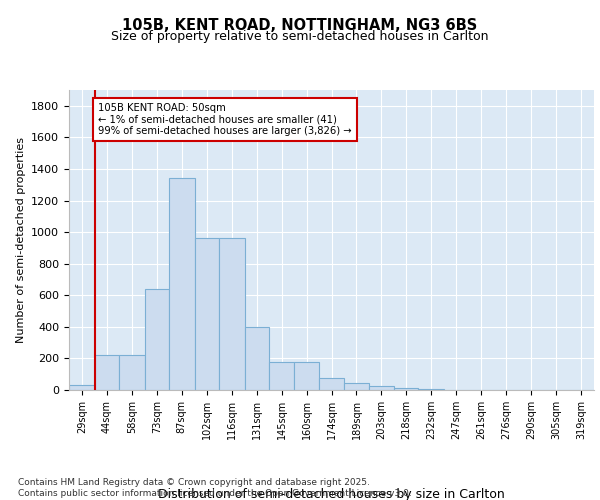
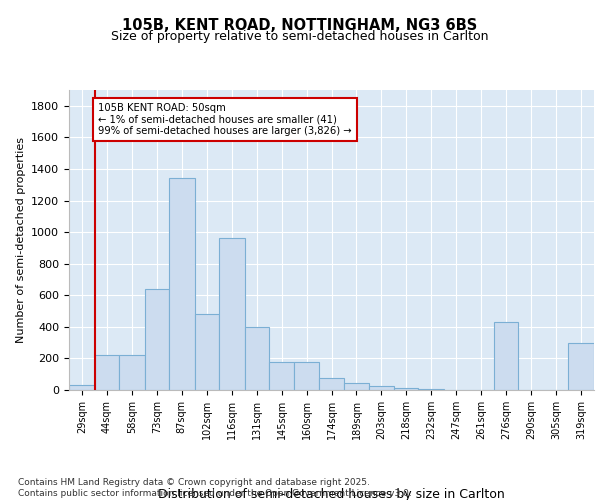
102sqm: 960 -> 480
276sqm: 0 -> 430
319sqm: 0 -> 300
